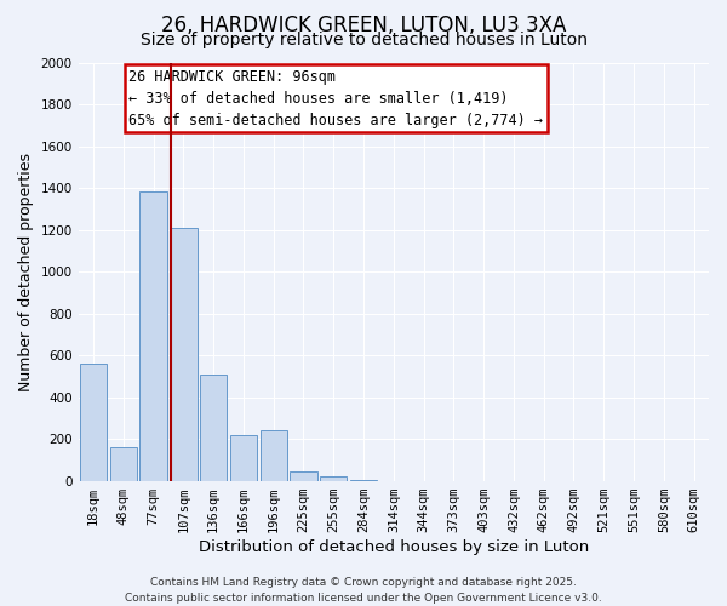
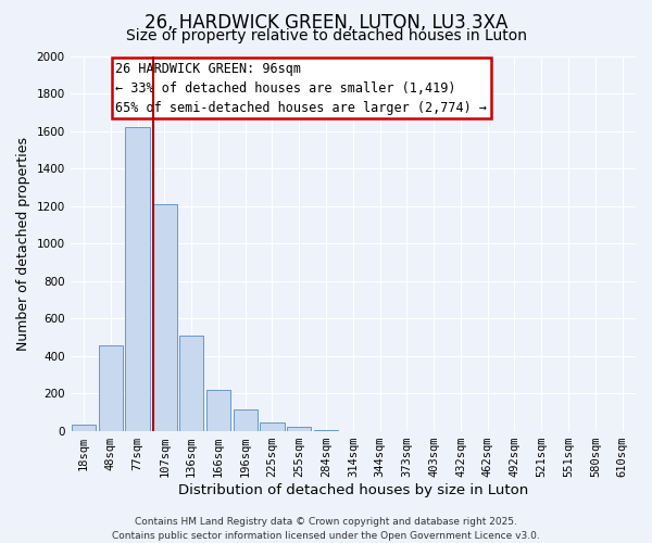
18sqm: 560 -> 40
48sqm: 160 -> 460
77sqm: 1380 -> 1620
196sqm: 240 -> 120
